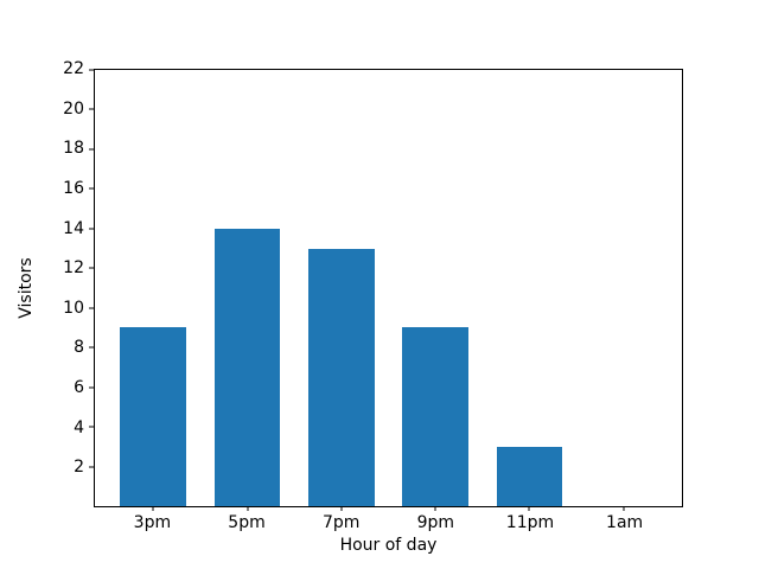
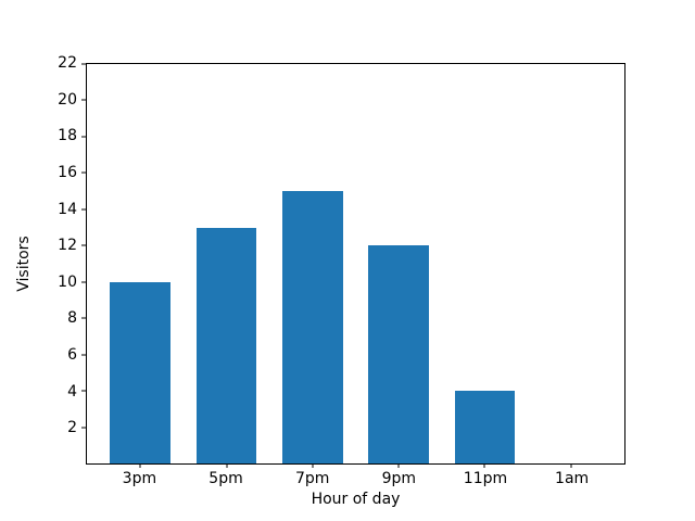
3pm: 9 -> 10
5pm: 14 -> 13
7pm: 13 -> 15
9pm: 9 -> 12
11pm: 3 -> 4
